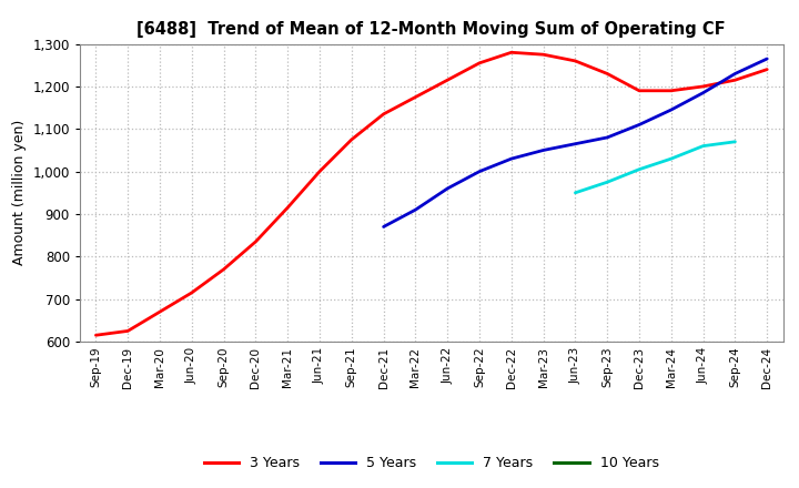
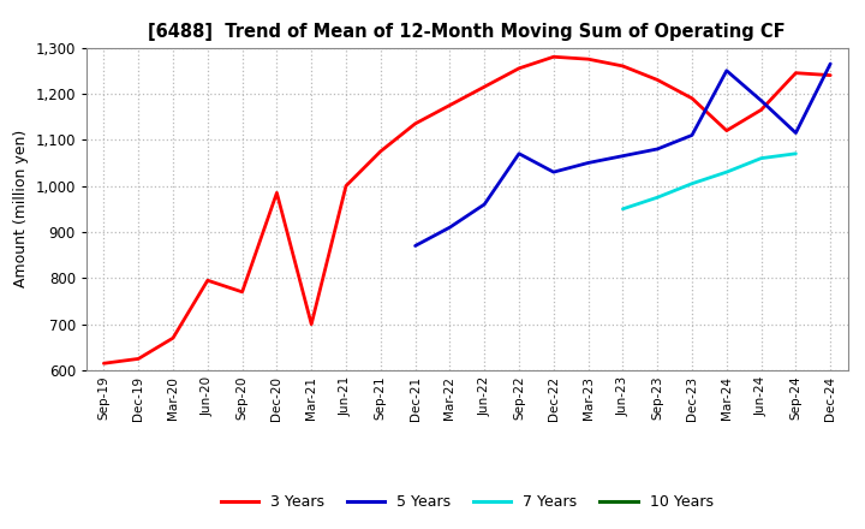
3 Years/Jun-20: 715 -> 795
3 Years/Dec-20: 835 -> 985
3 Years/Mar-21: 915 -> 700
5 Years/Sep-22: 1,000 -> 1,070
3 Years/Mar-24: 1,190 -> 1,120
5 Years/Mar-24: 1,145 -> 1,250
3 Years/Jun-24: 1,200 -> 1,165
3 Years/Sep-24: 1,215 -> 1,245
5 Years/Sep-24: 1,230 -> 1,115
